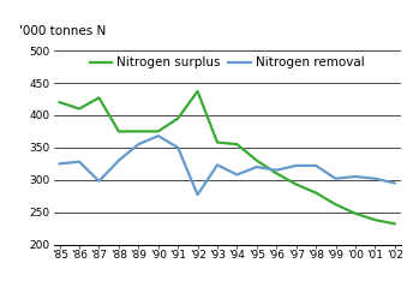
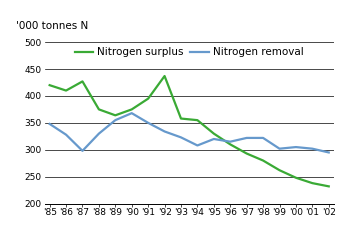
Nitrogen removal/'85: 325 -> 348
Nitrogen surplus/'89: 375 -> 364
Nitrogen removal/'92: 277 -> 334
